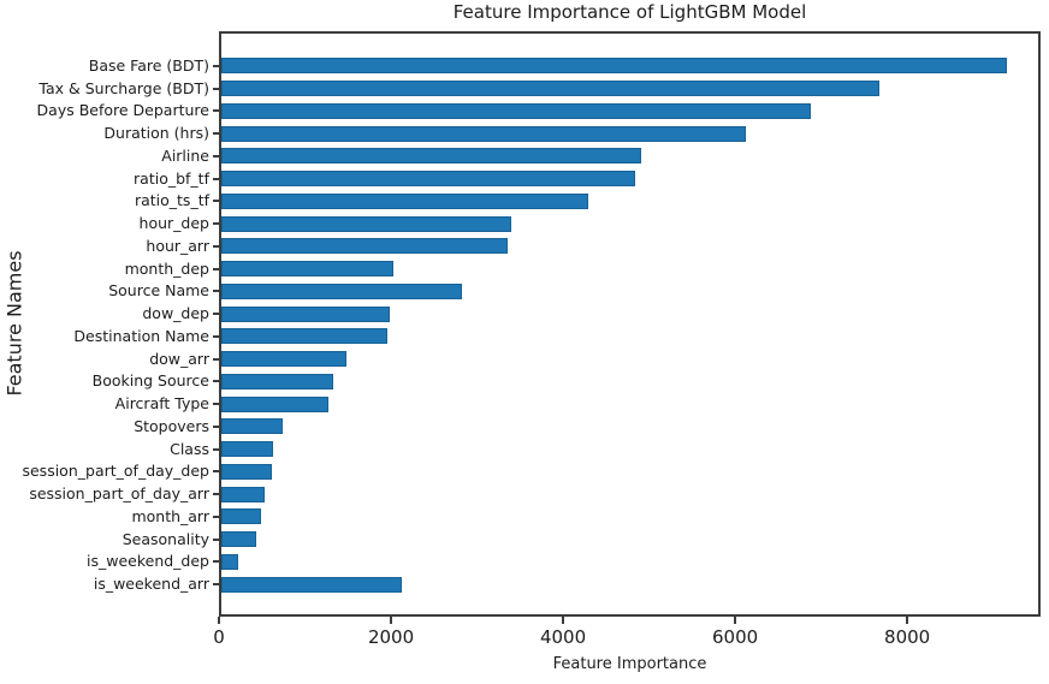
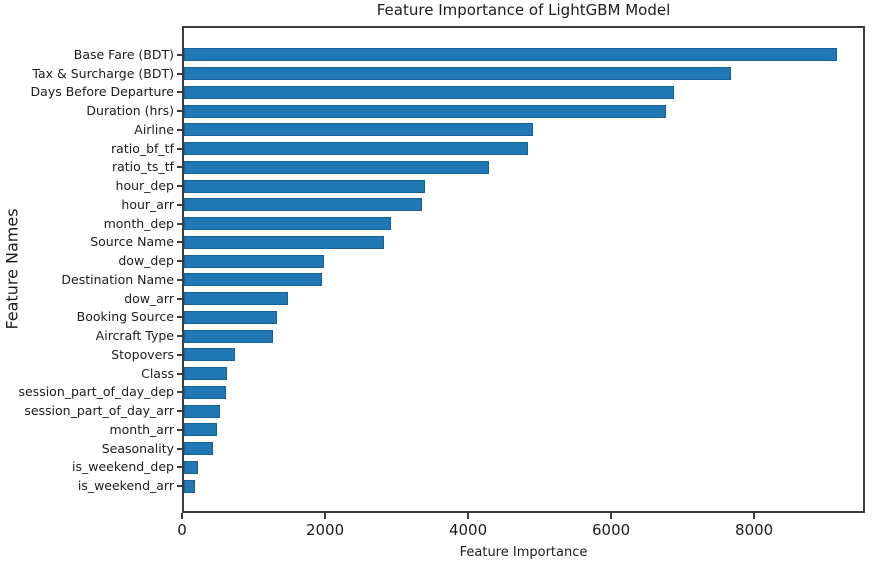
Duration (hrs): 6100 -> 6700
month_dep: 2000 -> 2900
is_weekend_arr: 2100 -> 200
